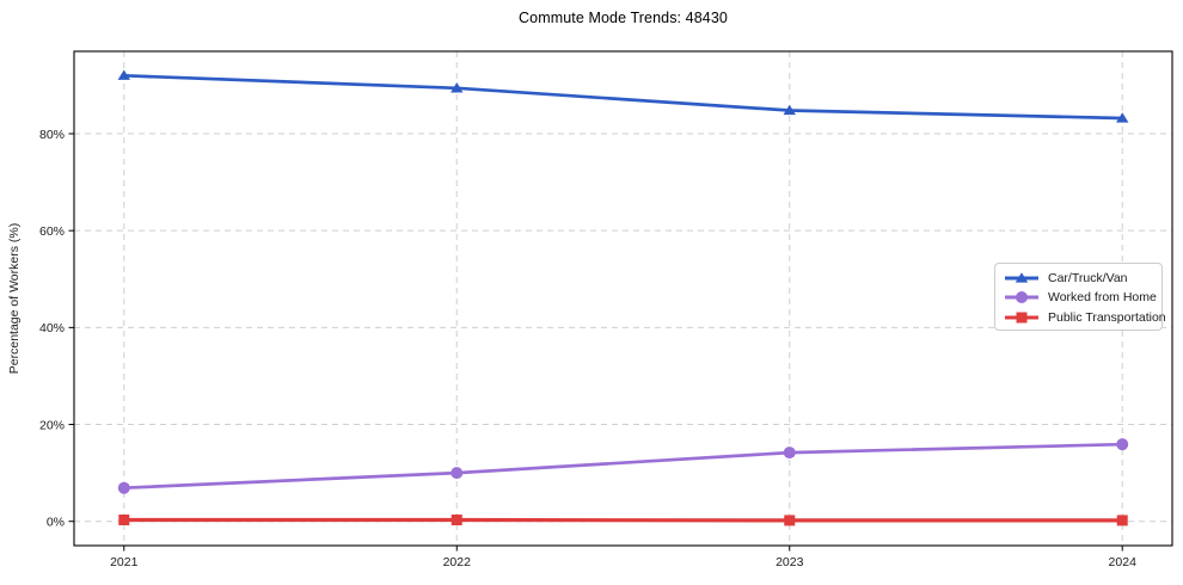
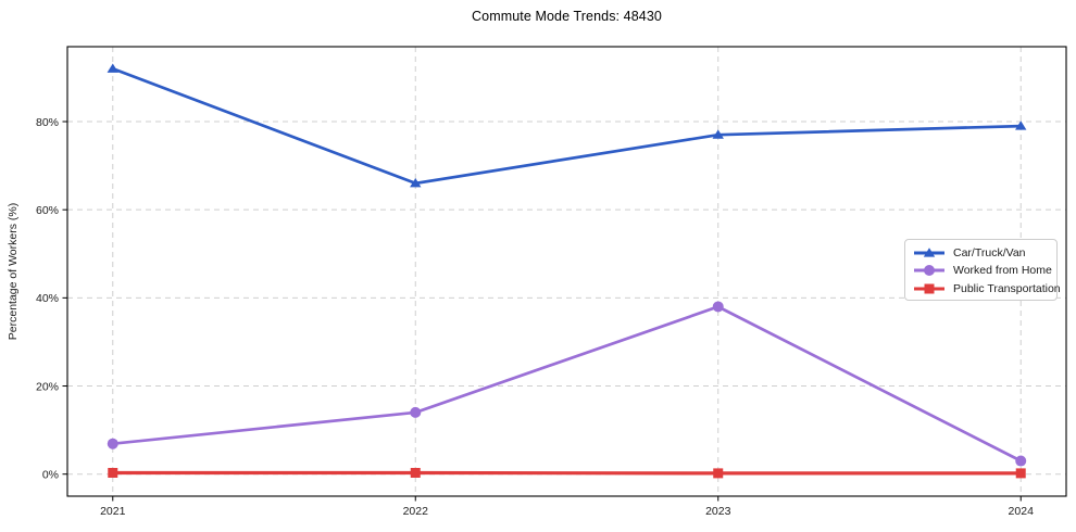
Car/Truck/Van/2022: 89% -> 66%
Worked from Home/2022: 10% -> 14%
Car/Truck/Van/2023: 85% -> 77%
Worked from Home/2023: 14% -> 38%
Car/Truck/Van/2024: 83% -> 79%
Worked from Home/2024: 16% -> 3%
